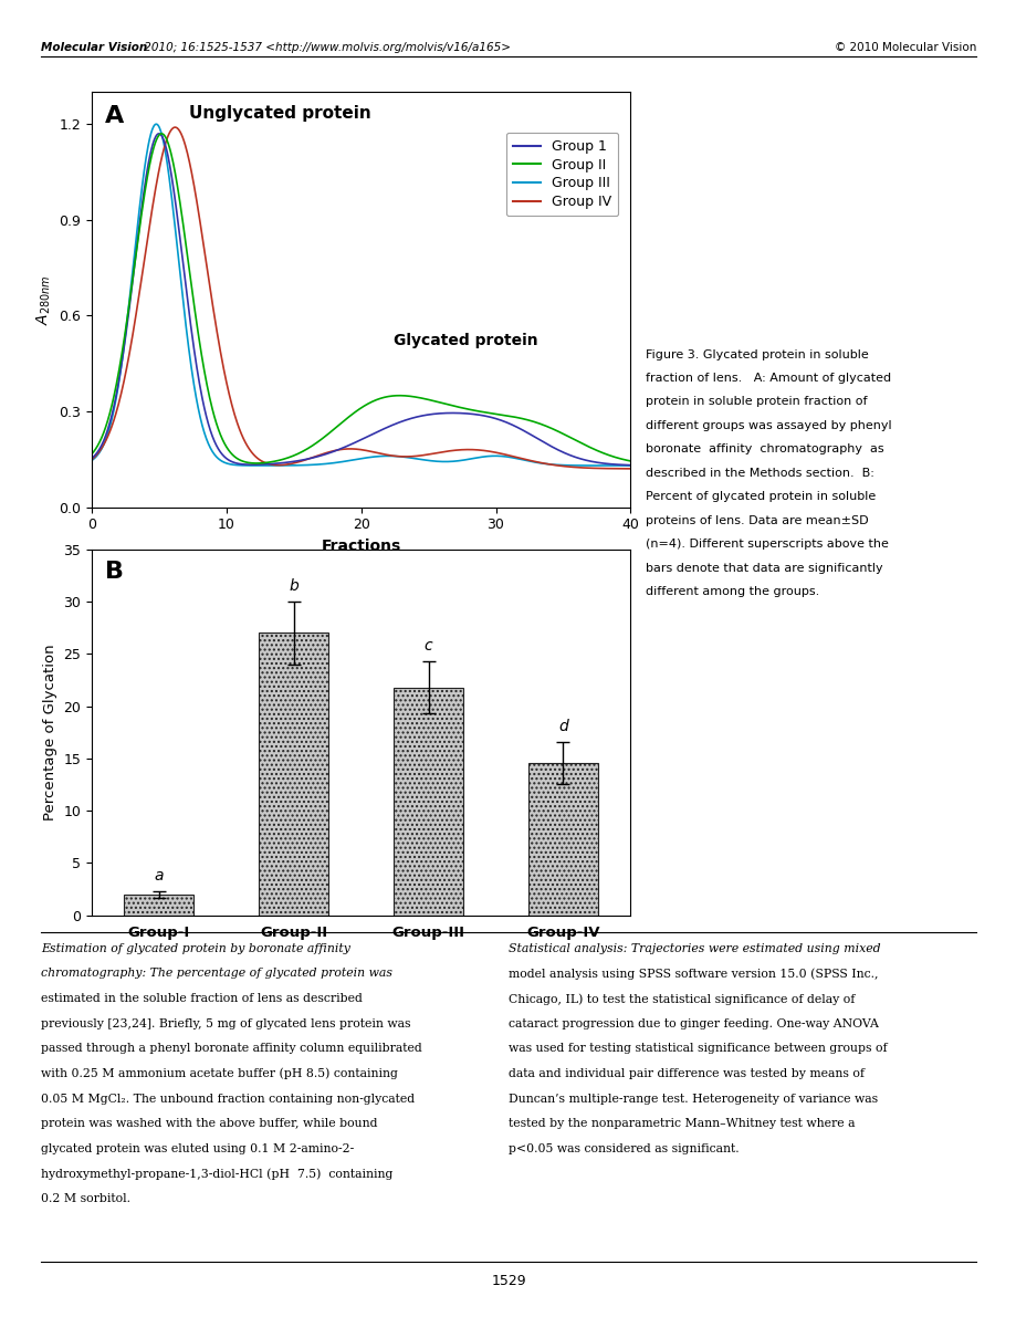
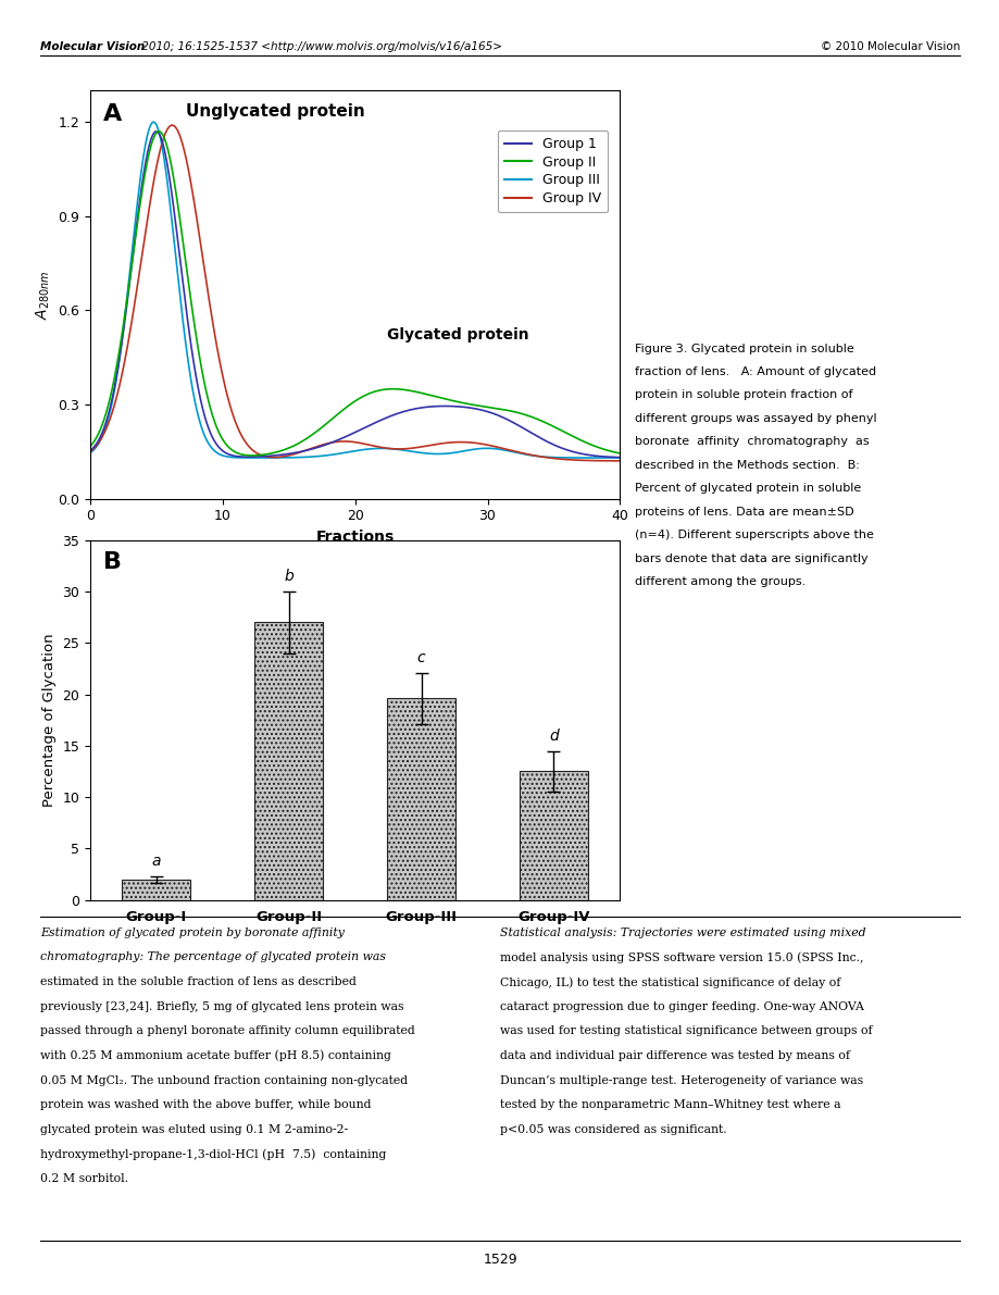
Group-III: 21.8 -> 19.6
Group-IV: 14.6 -> 12.5
